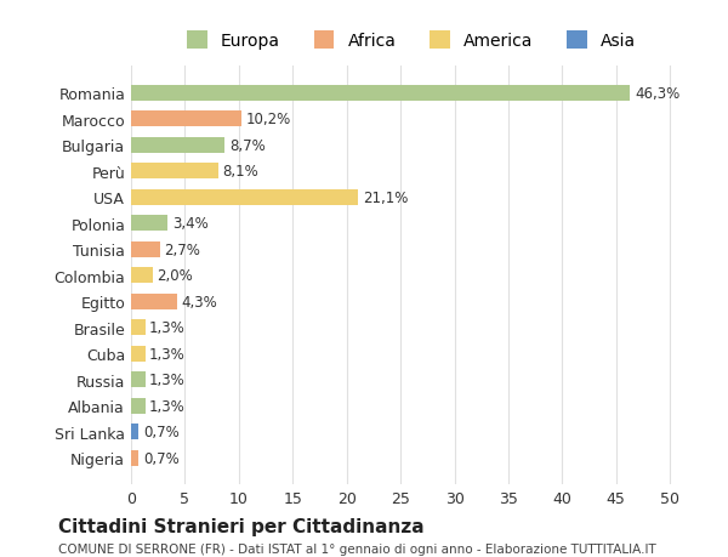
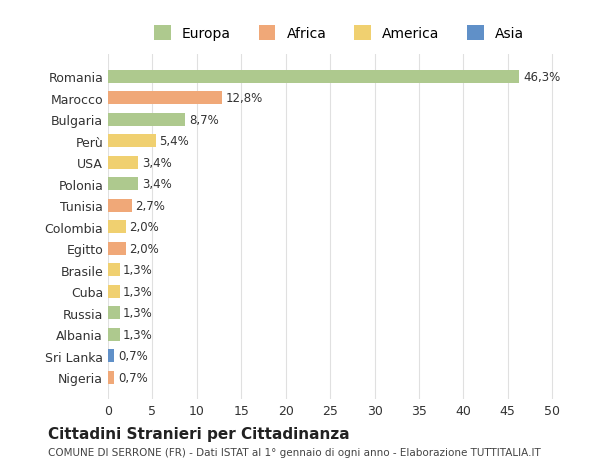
Marocco: 10,2% -> 12,8%
Perù: 8,1% -> 5,4%
USA: 21,1% -> 3,4%
Egitto: 4,3% -> 2,0%
